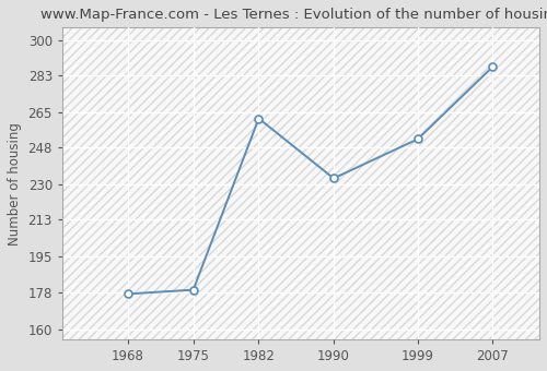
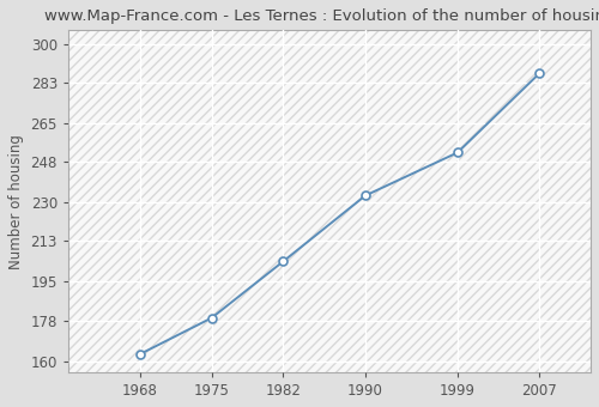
1968: 177 -> 163
1982: 262 -> 204
